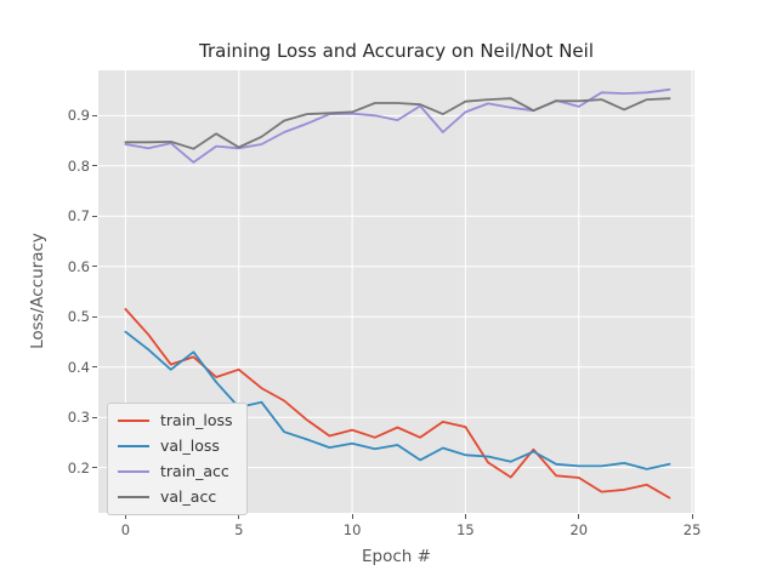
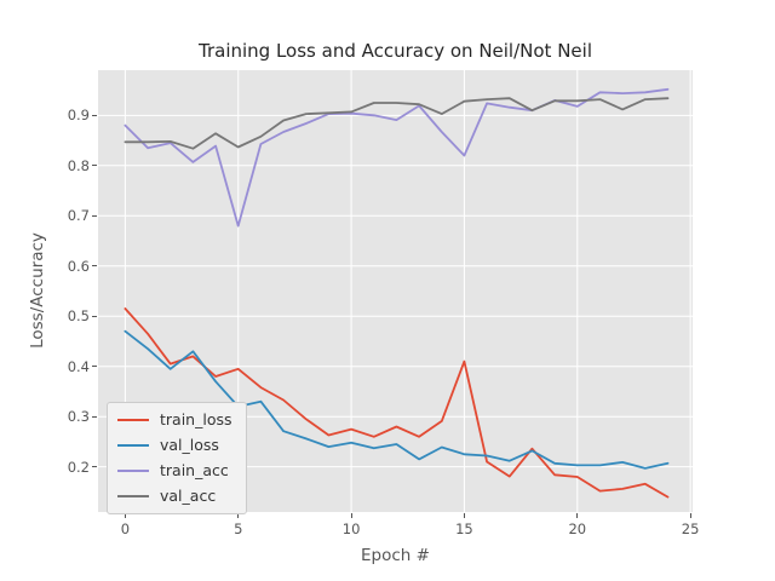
train_acc/0: 0.84 -> 0.88
train_acc/5: 0.83 -> 0.68
train_loss/15: 0.28 -> 0.41
train_acc/15: 0.91 -> 0.82
